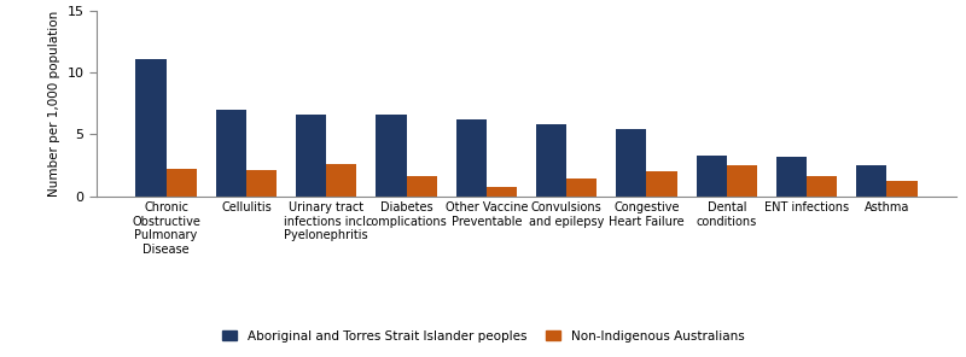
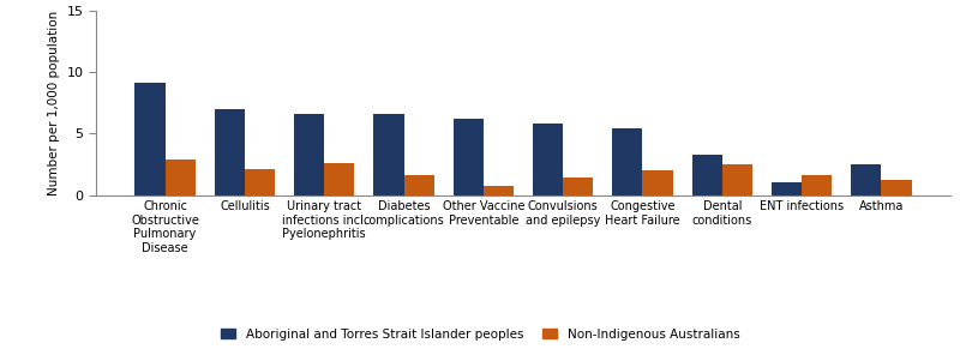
Aboriginal and Torres Strait Islander peoples/Chronic Obstructive Pulmonary Disease: 11.1 -> 9.1
Non-Indigenous Australians/Chronic Obstructive Pulmonary Disease: 2.2 -> 2.9
Aboriginal and Torres Strait Islander peoples/ENT infections: 3.2 -> 1.1
